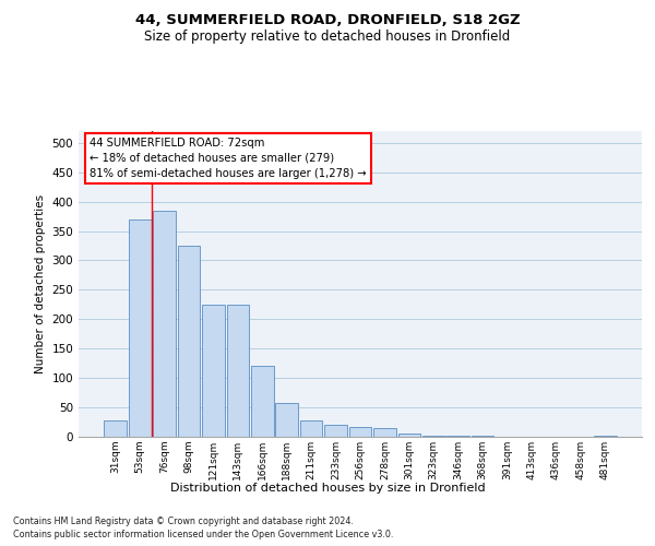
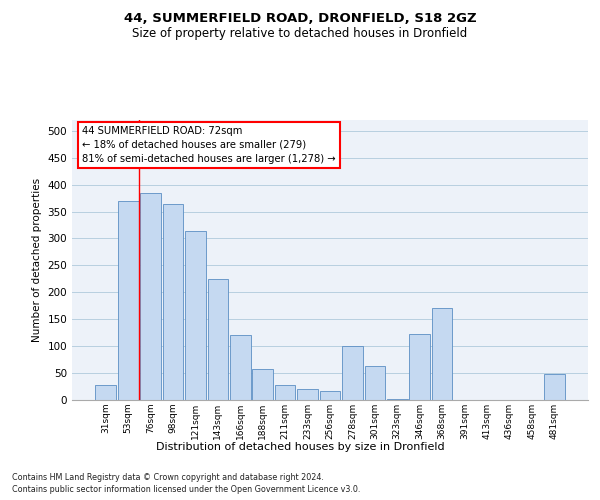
98sqm: 325 -> 364
121sqm: 225 -> 314
278sqm: 14 -> 100
301sqm: 6 -> 64
346sqm: 1 -> 122
368sqm: 1 -> 170
481sqm: 2 -> 48
